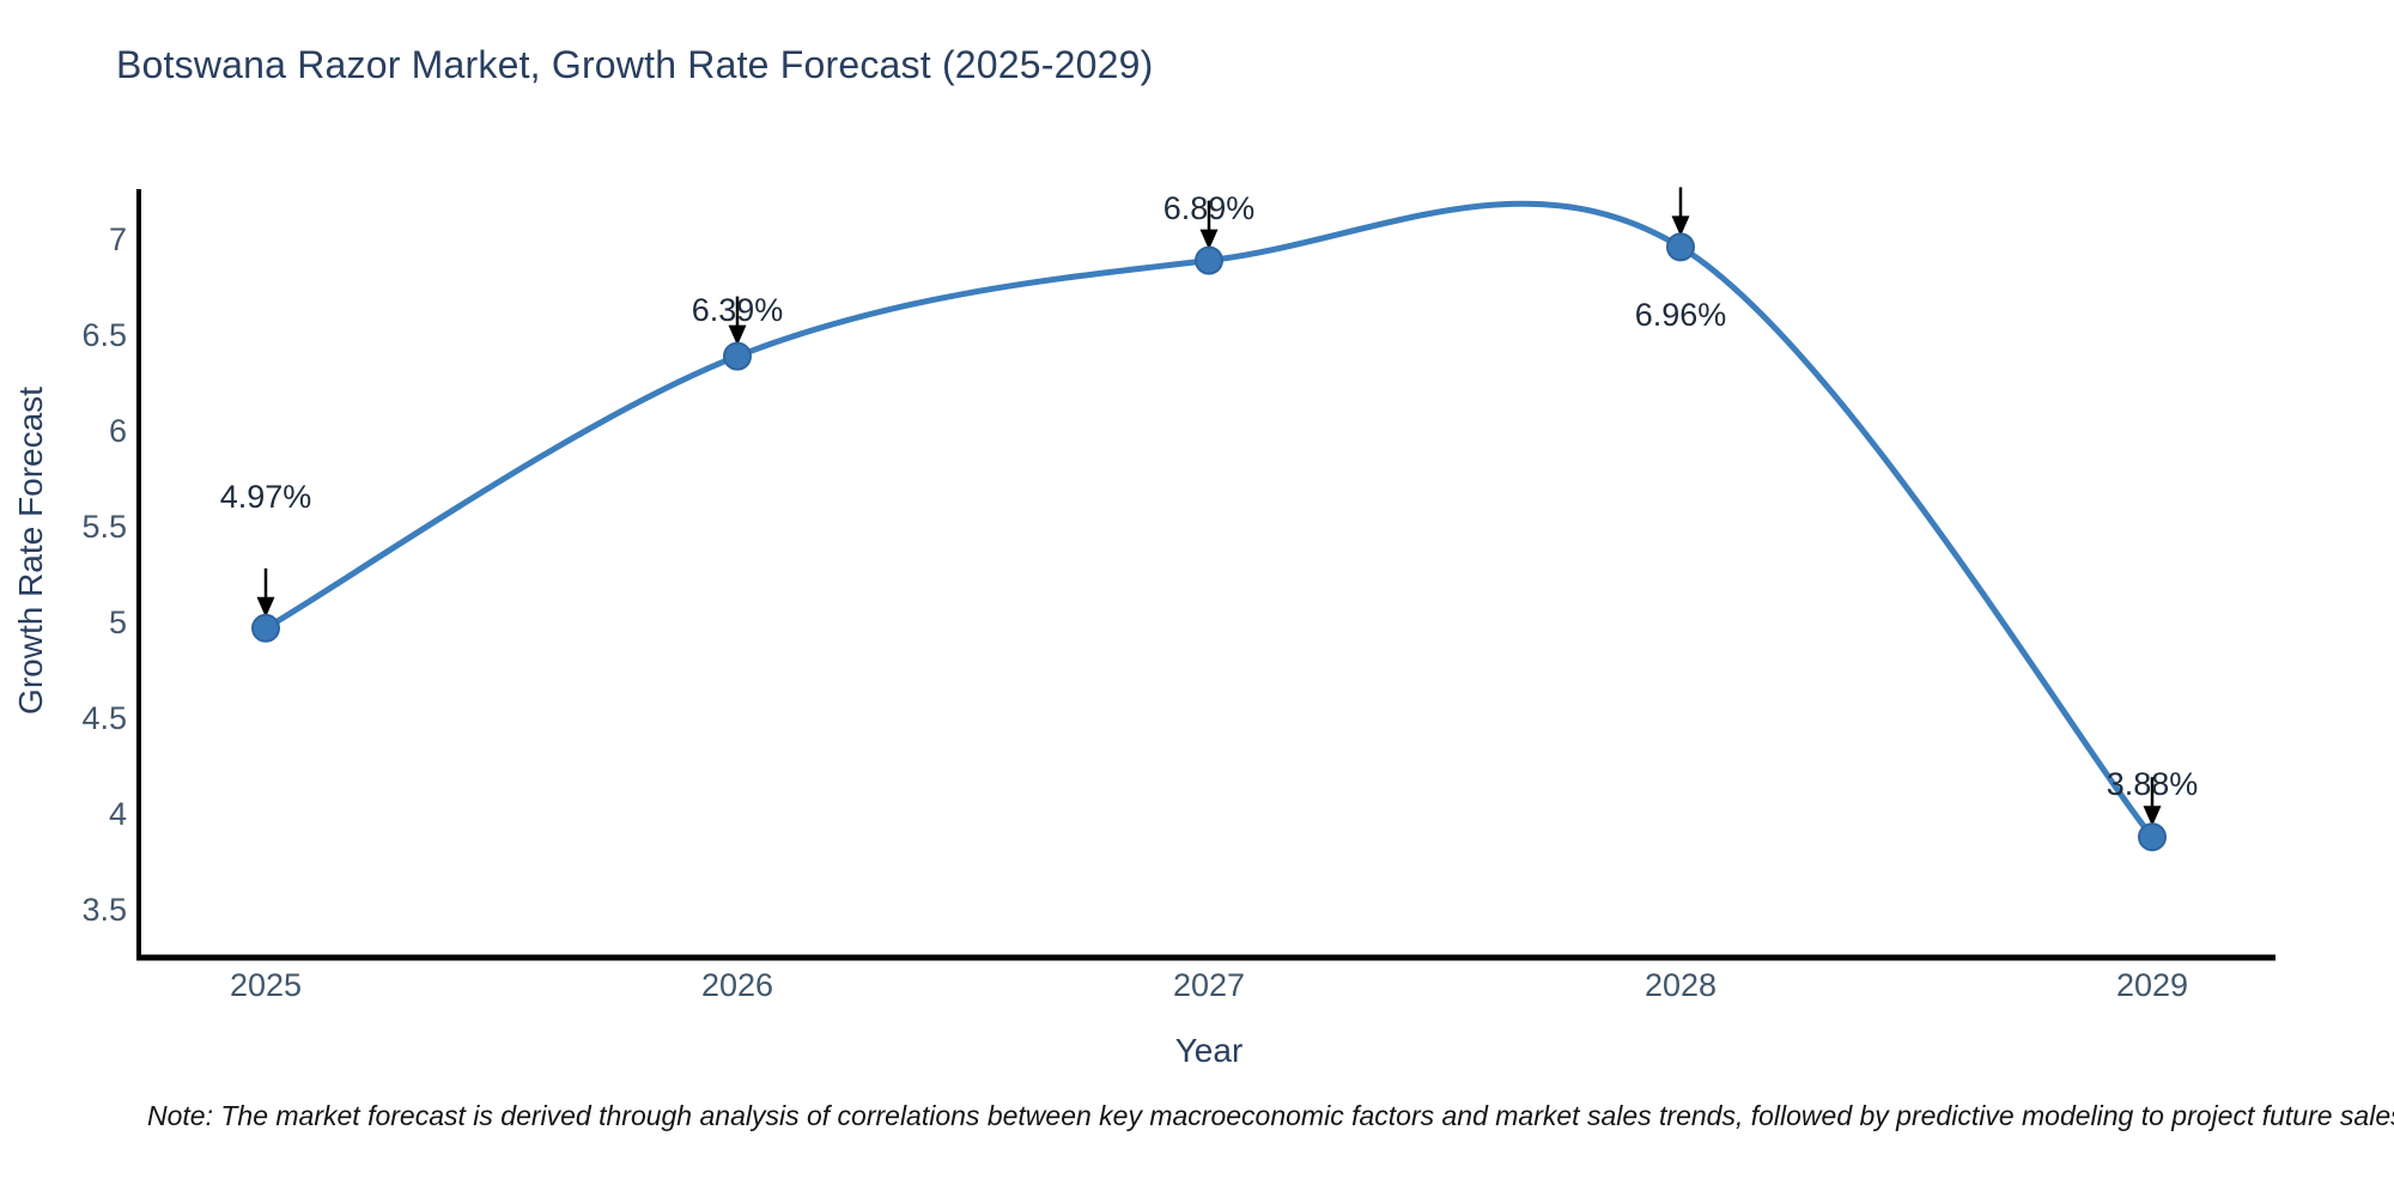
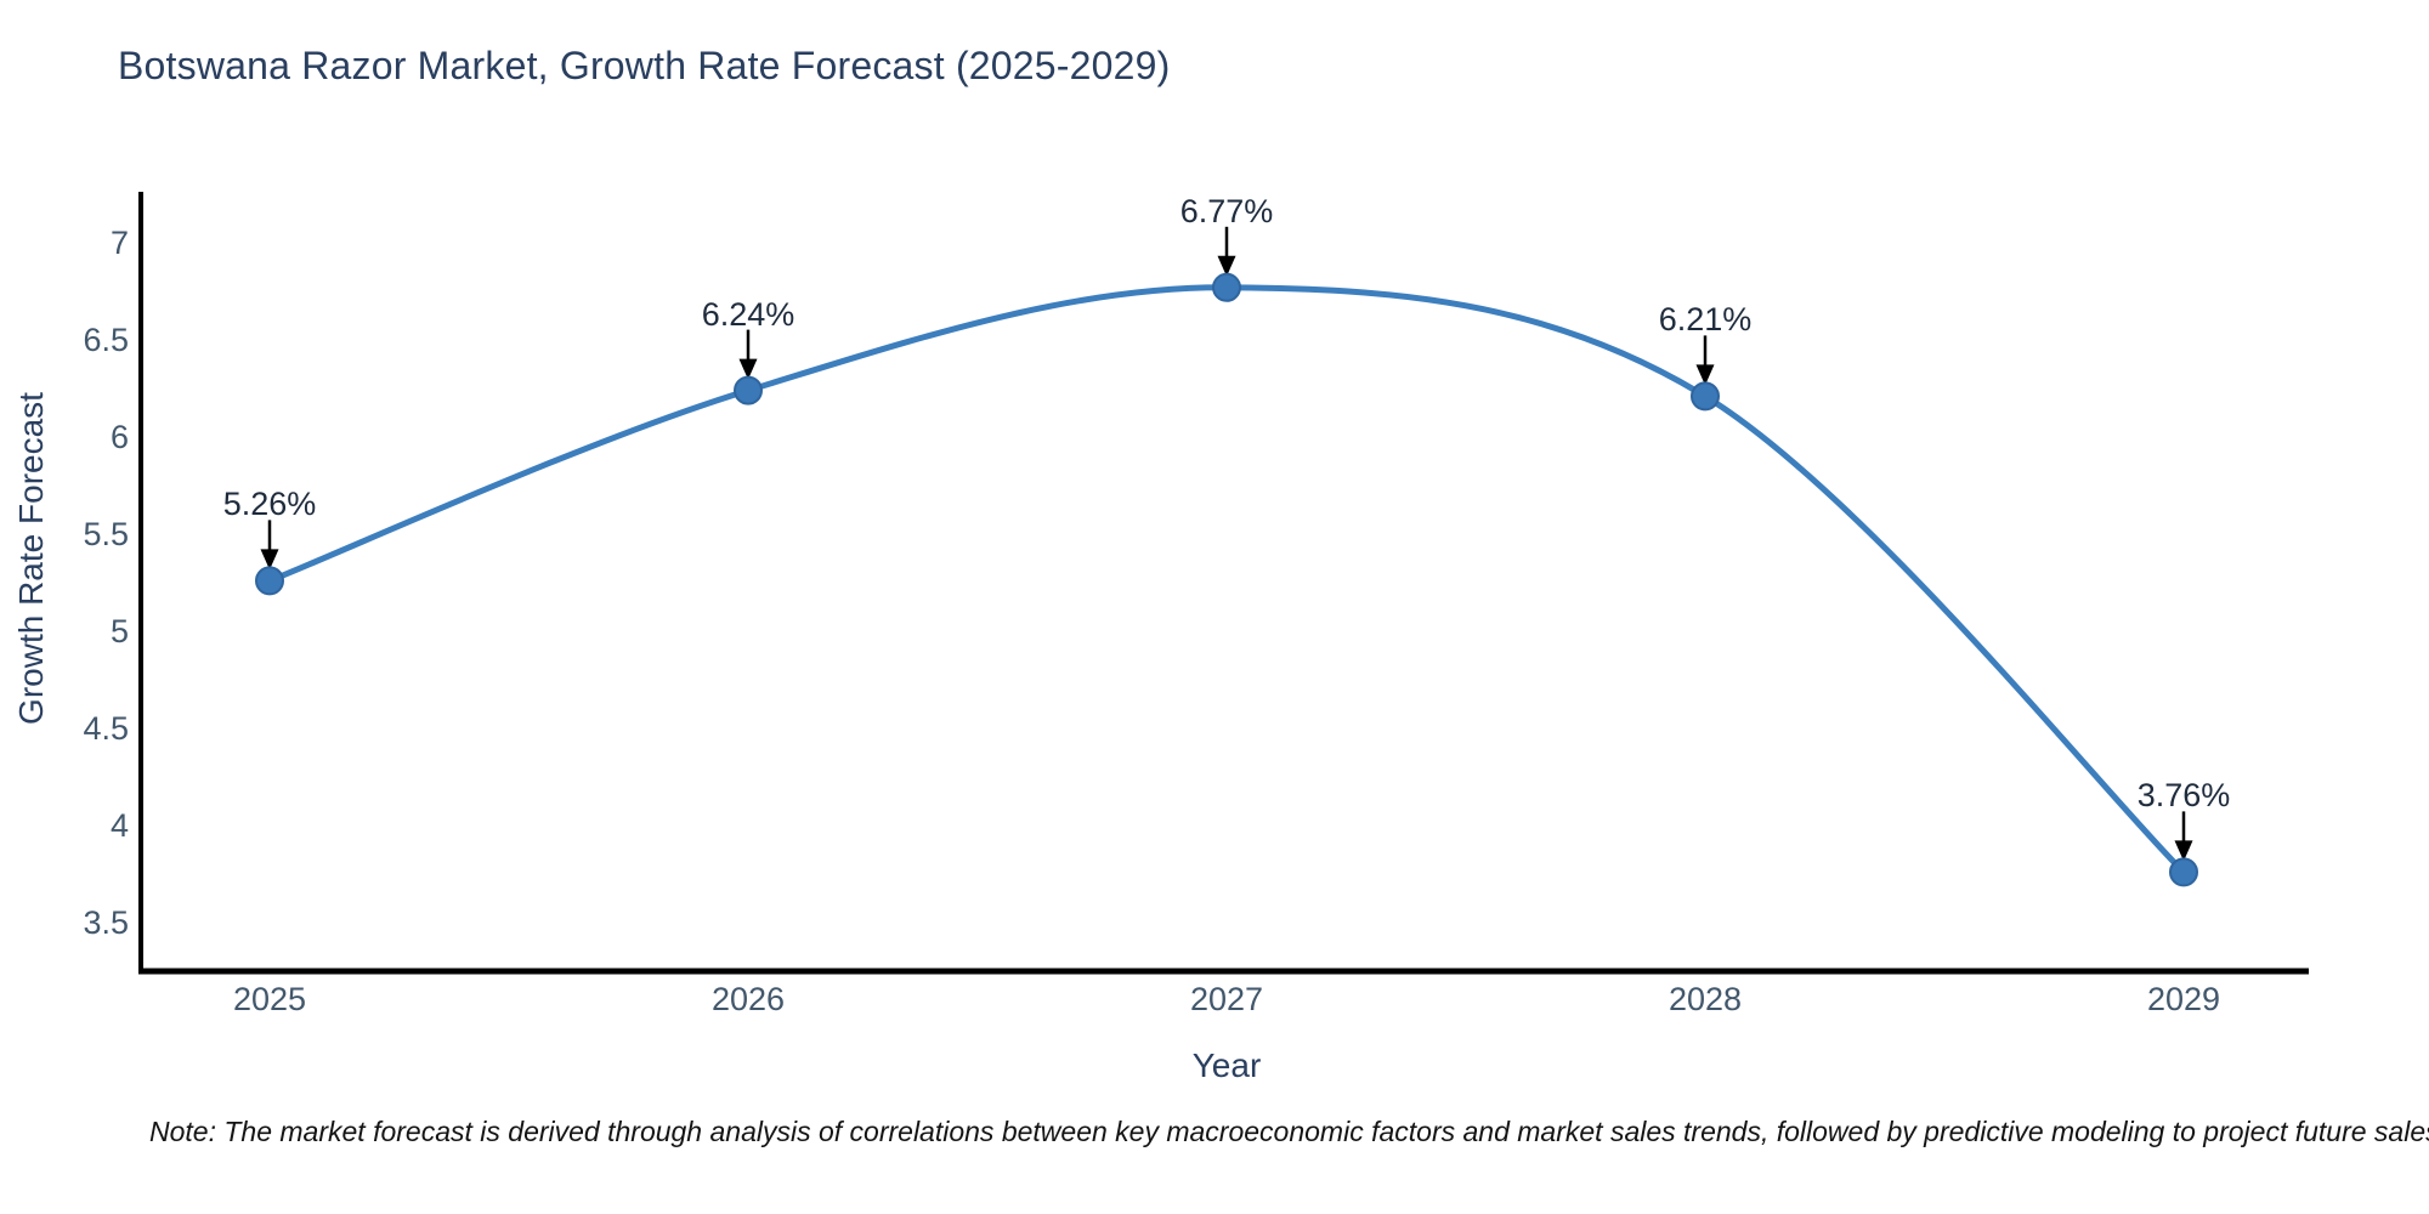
2025: 4.97% -> 5.26%
2026: 6.39% -> 6.24%
2027: 6.89% -> 6.77%
2028: 6.96% -> 6.21%
2029: 3.88% -> 3.76%
